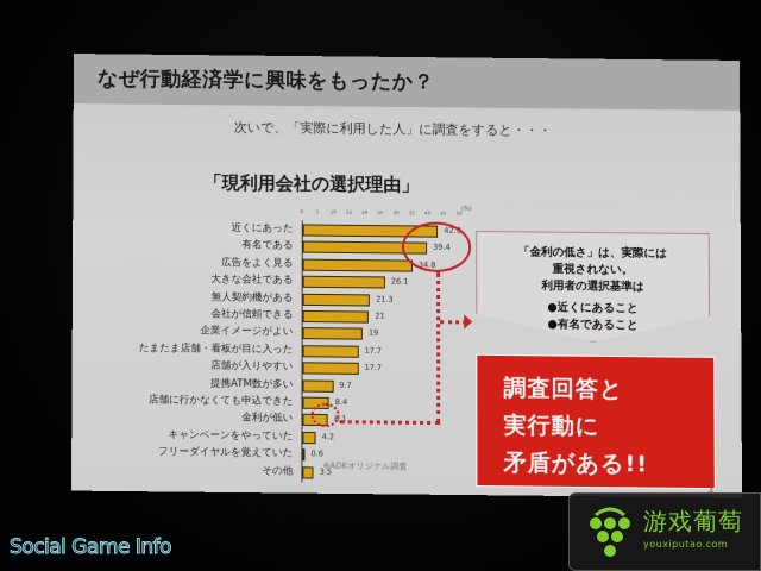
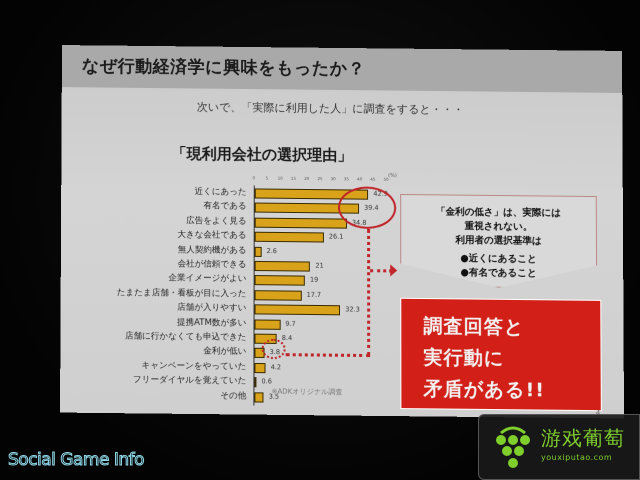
無人契約機がある: 21.3 -> 2.6
店舗が入りやすい: 17.7 -> 32.3
金利が低い: 8.1 -> 3.8
